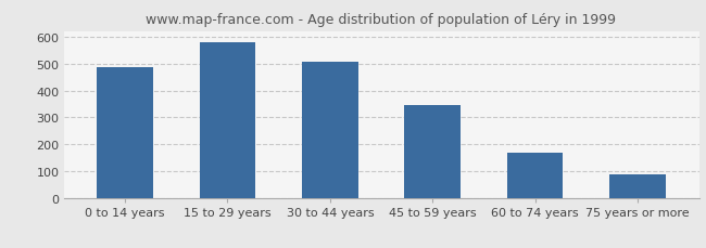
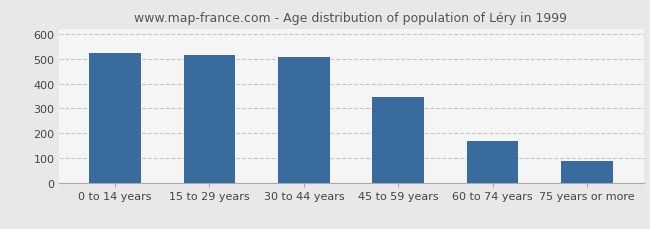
0 to 14 years: 485 -> 525
15 to 29 years: 580 -> 513
